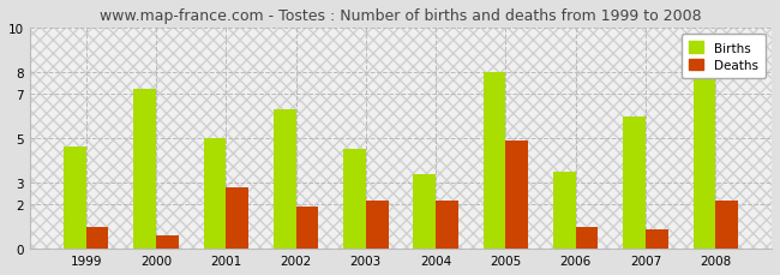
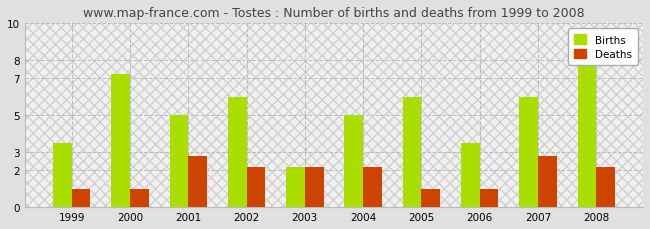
Births/1999: 4.6 -> 3.5
Deaths/2000: 0.6 -> 1.0
Births/2002: 6.3 -> 6.0
Deaths/2002: 1.9 -> 2.2
Births/2003: 4.5 -> 2.2
Births/2004: 3.4 -> 5.0
Births/2005: 8.0 -> 6.0
Deaths/2005: 4.9 -> 1.0
Deaths/2007: 0.9 -> 2.8
